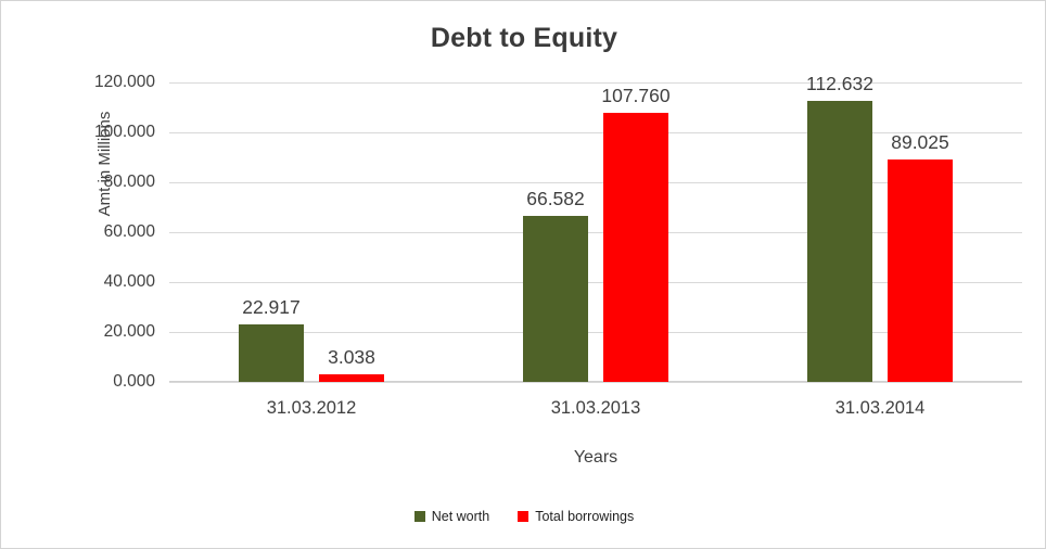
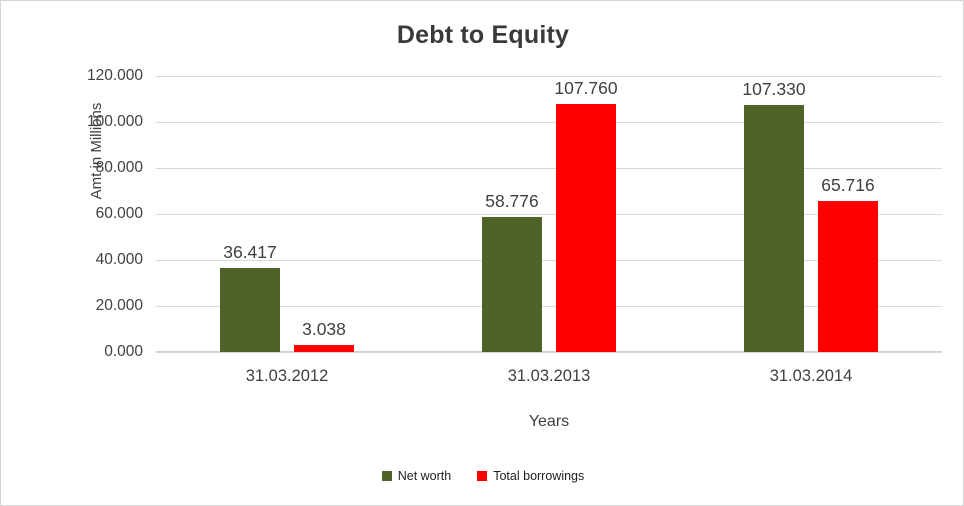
Net worth/31.03.2012: 22.917 -> 36.417
Net worth/31.03.2013: 66.582 -> 58.776
Net worth/31.03.2014: 112.632 -> 107.330
Total borrowings/31.03.2014: 89.025 -> 65.716
